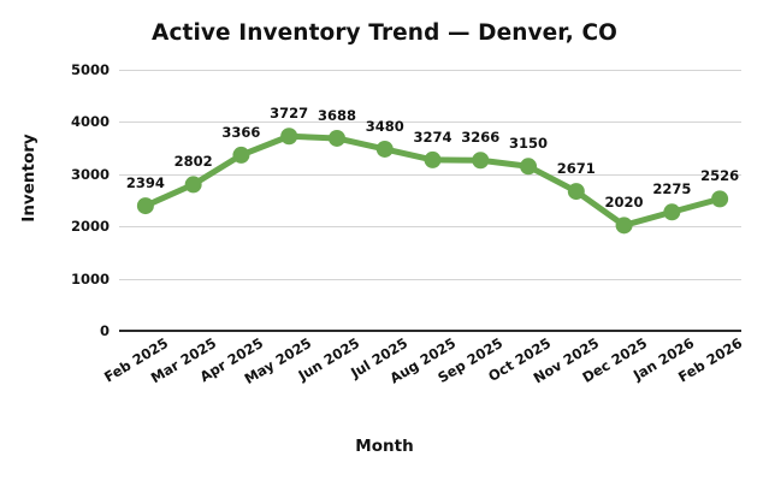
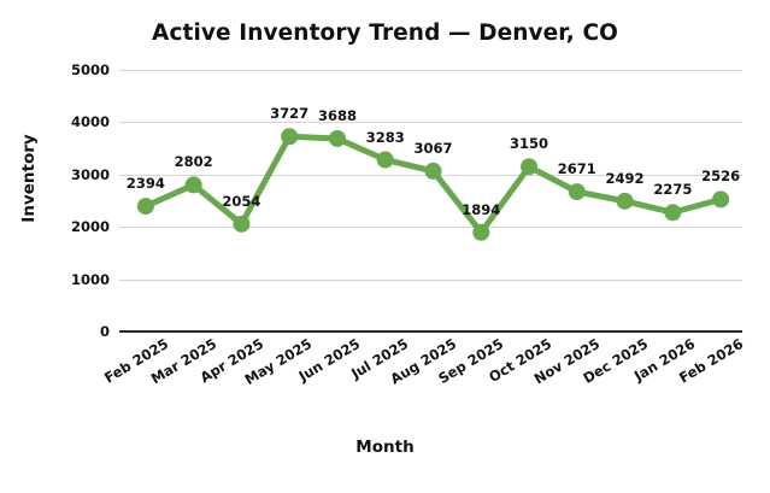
Apr 2025: 3366 -> 2054
Jul 2025: 3480 -> 3283
Aug 2025: 3274 -> 3067
Sep 2025: 3266 -> 1894
Dec 2025: 2020 -> 2492
